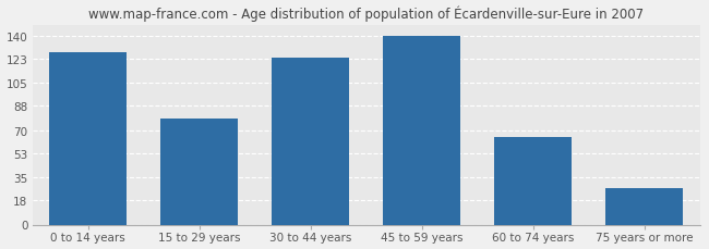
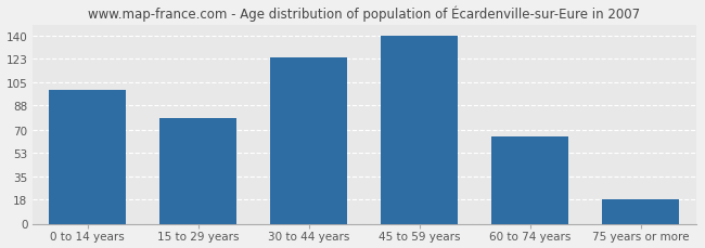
0 to 14 years: 128 -> 100
75 years or more: 27 -> 18
